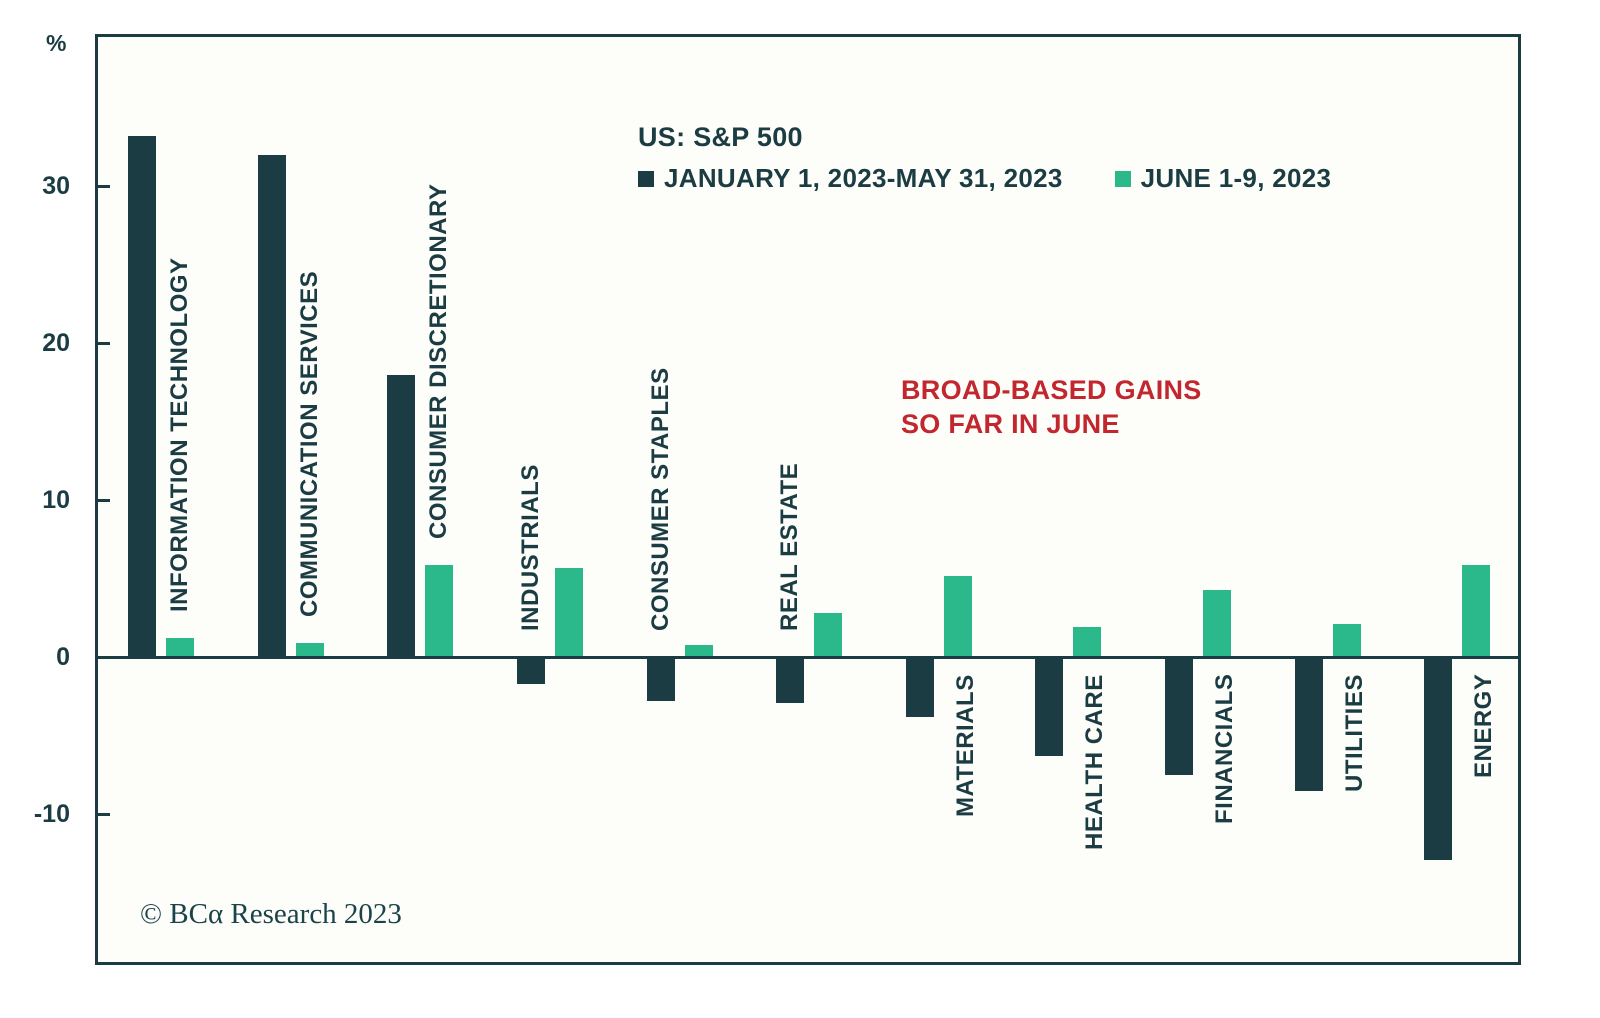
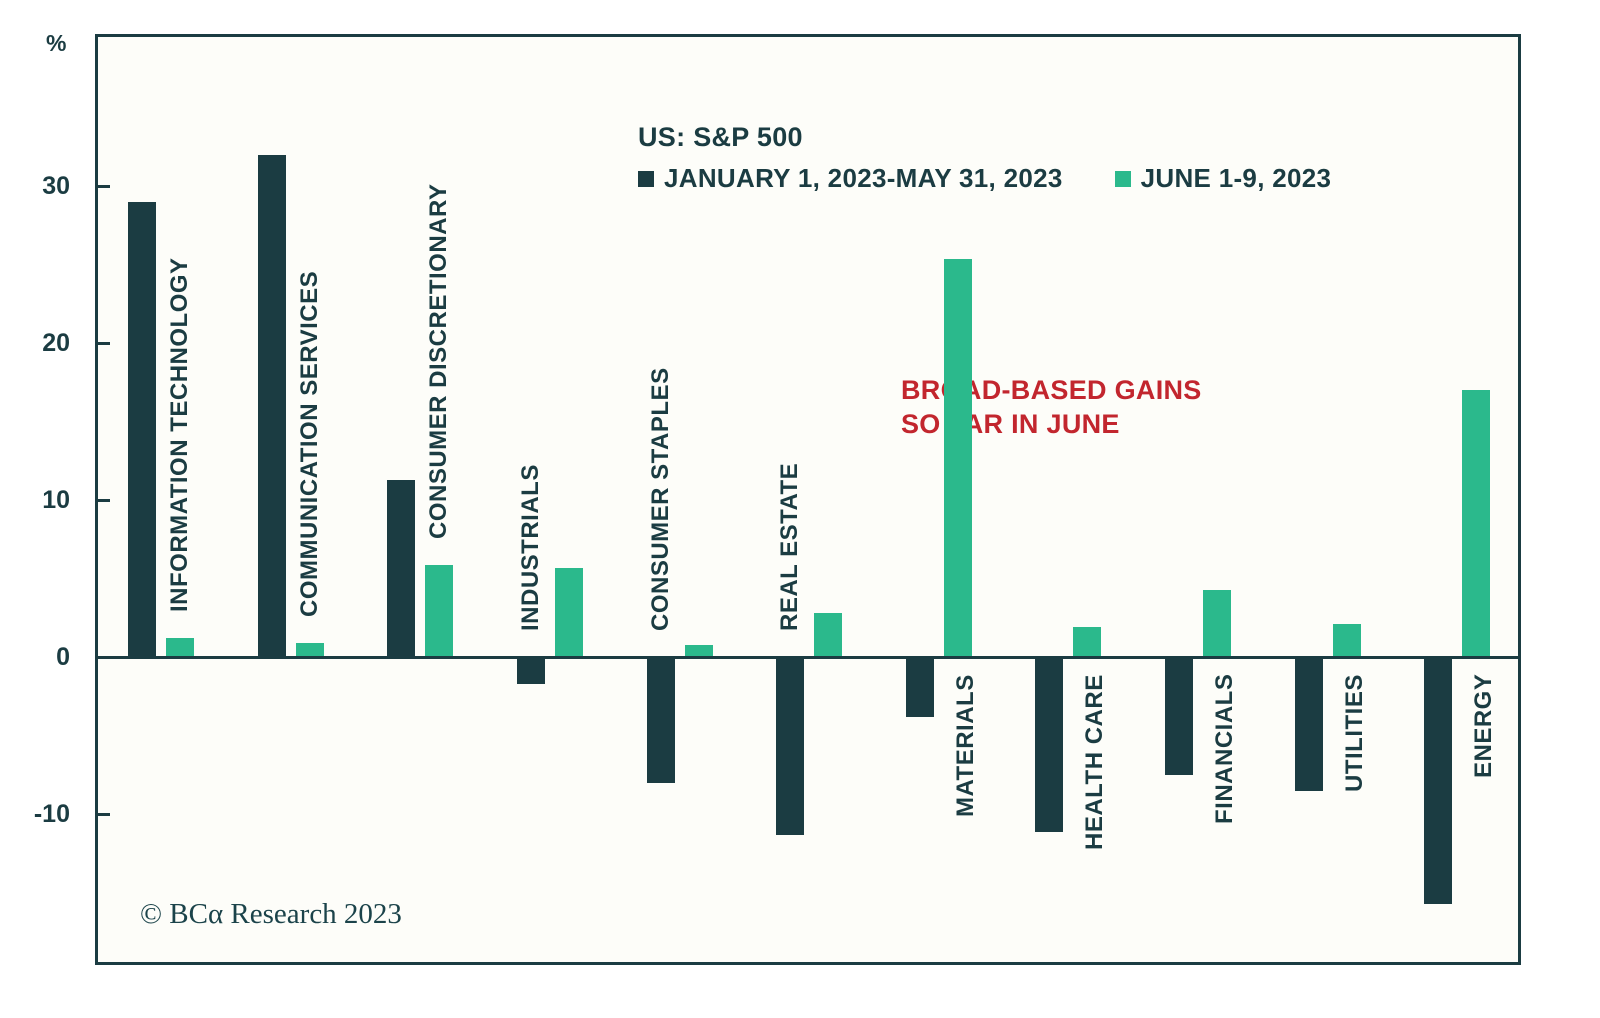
JANUARY 1, 2023-MAY 31, 2023/INFORMATION TECHNOLOGY: 33.2 -> 29.0
JANUARY 1, 2023-MAY 31, 2023/CONSUMER DISCRETIONARY: 18.0 -> 11.3
JANUARY 1, 2023-MAY 31, 2023/CONSUMER STAPLES: -2.8 -> -8.0
JANUARY 1, 2023-MAY 31, 2023/REAL ESTATE: -2.9 -> -11.3
JUNE 1-9, 2023/MATERIALS: 5.2 -> 25.4
JANUARY 1, 2023-MAY 31, 2023/HEALTH CARE: -6.3 -> -11.1
JANUARY 1, 2023-MAY 31, 2023/ENERGY: -12.9 -> -15.7
JUNE 1-9, 2023/ENERGY: 5.9 -> 17.0
